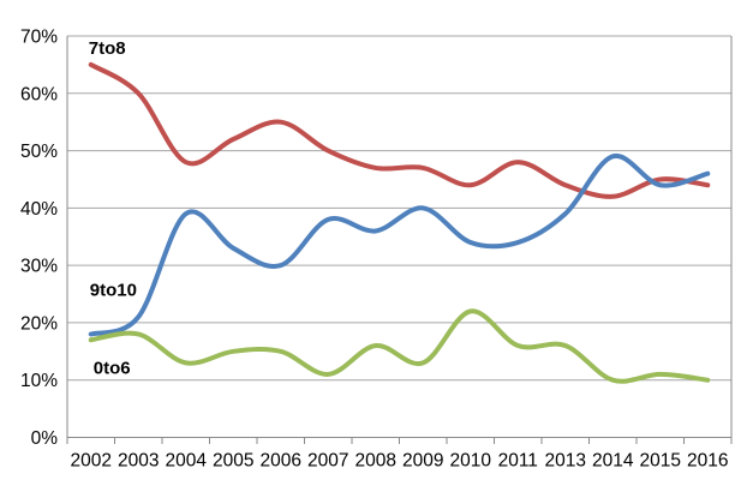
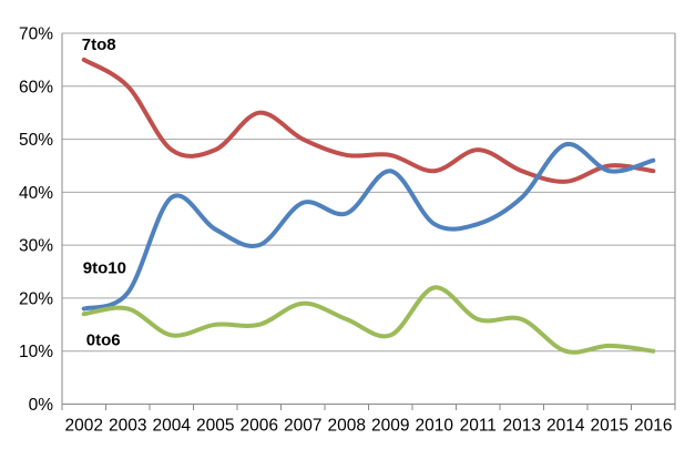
7to8/2005: 52% -> 48%
0to6/2007: 11% -> 19%
9to10/2009: 40% -> 44%
